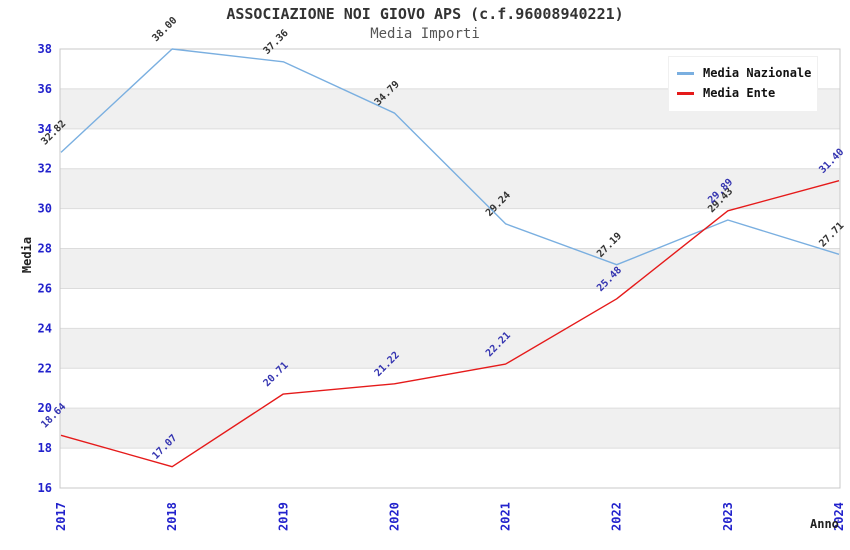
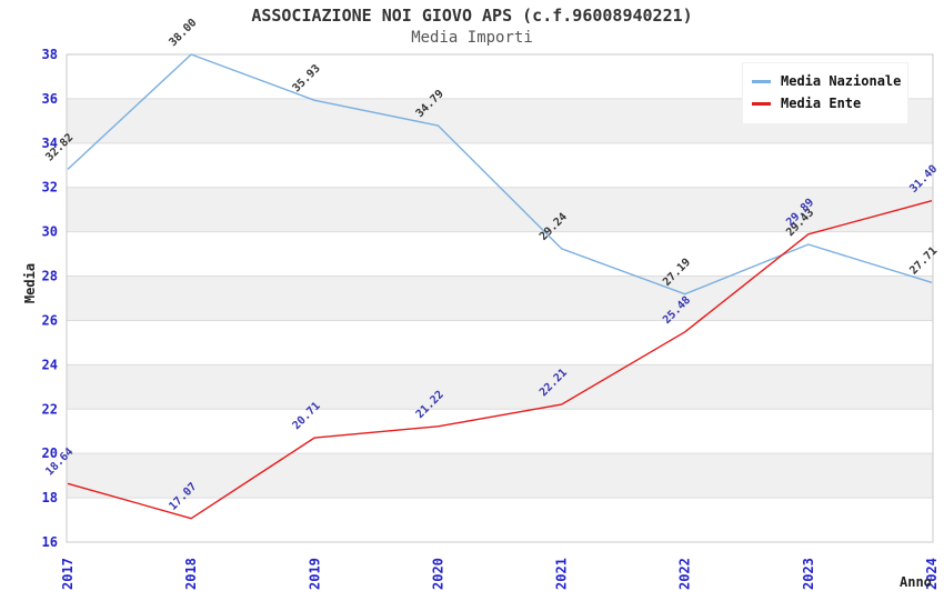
Media Nazionale/2019: 37.36 -> 35.93
